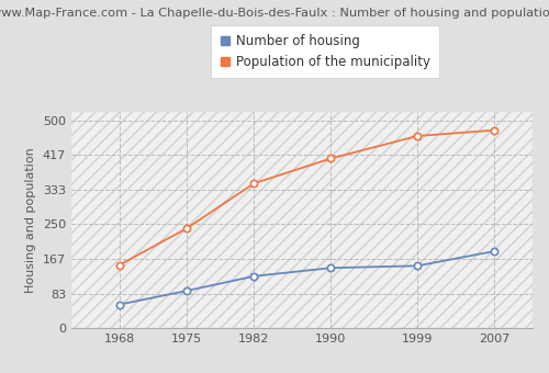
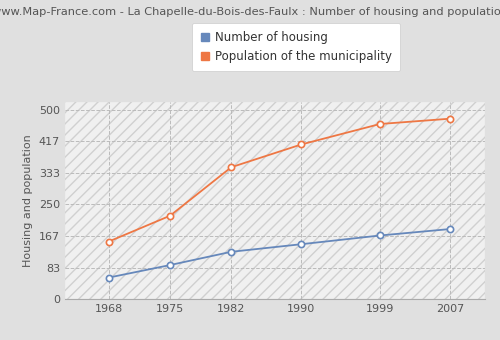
Population of the municipality/1975: 240 -> 220
Number of housing/1999: 150 -> 168
